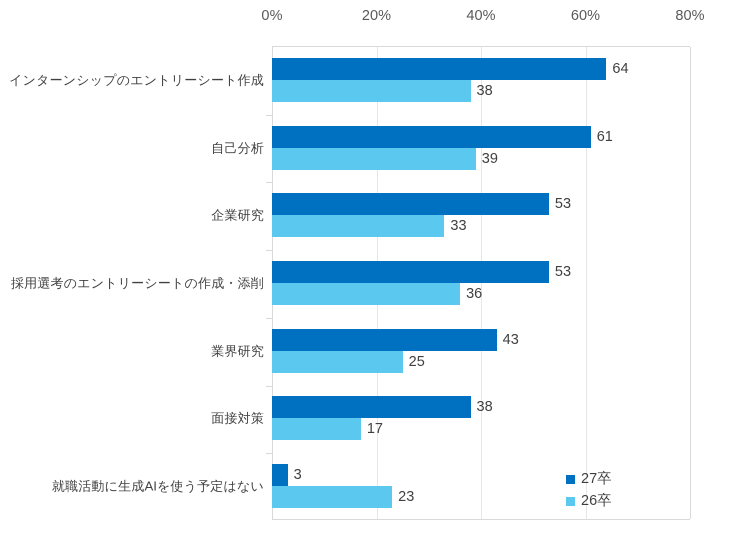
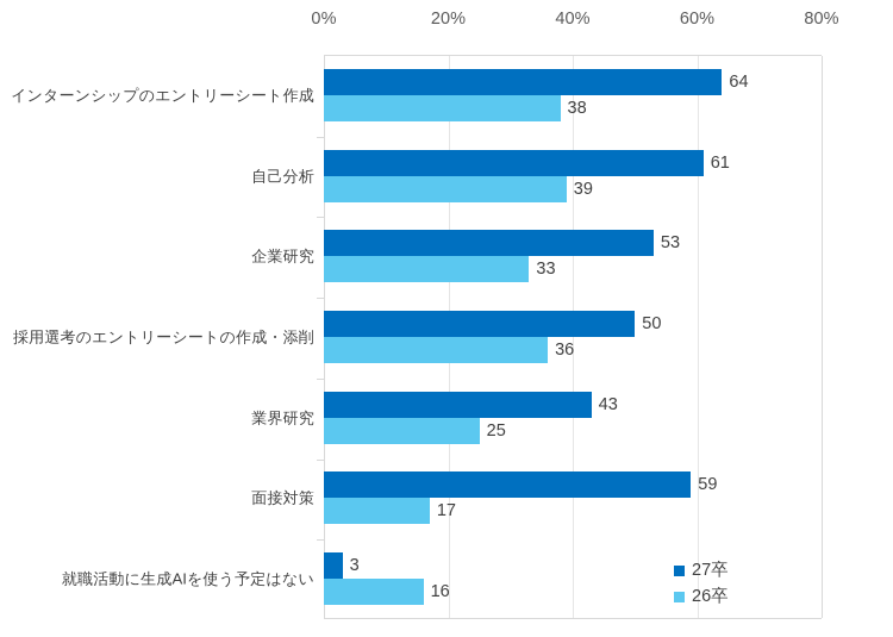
27卒/採用選考のエントリーシートの作成・添削: 53 -> 50
27卒/面接対策: 38 -> 59
26卒/就職活動に生成AIを使う予定はない: 23 -> 16
